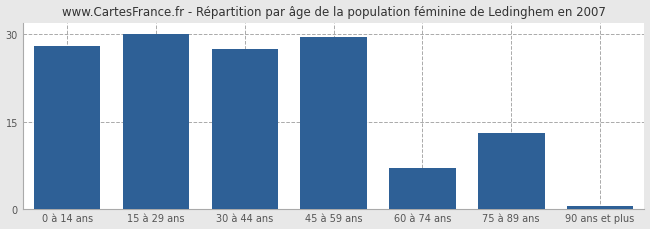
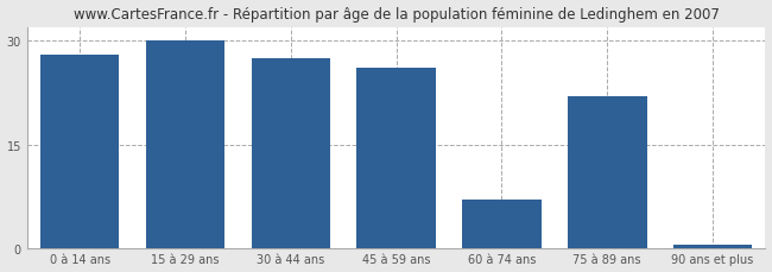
45 à 59 ans: 29.5 -> 26.2
75 à 89 ans: 13.0 -> 22.0
